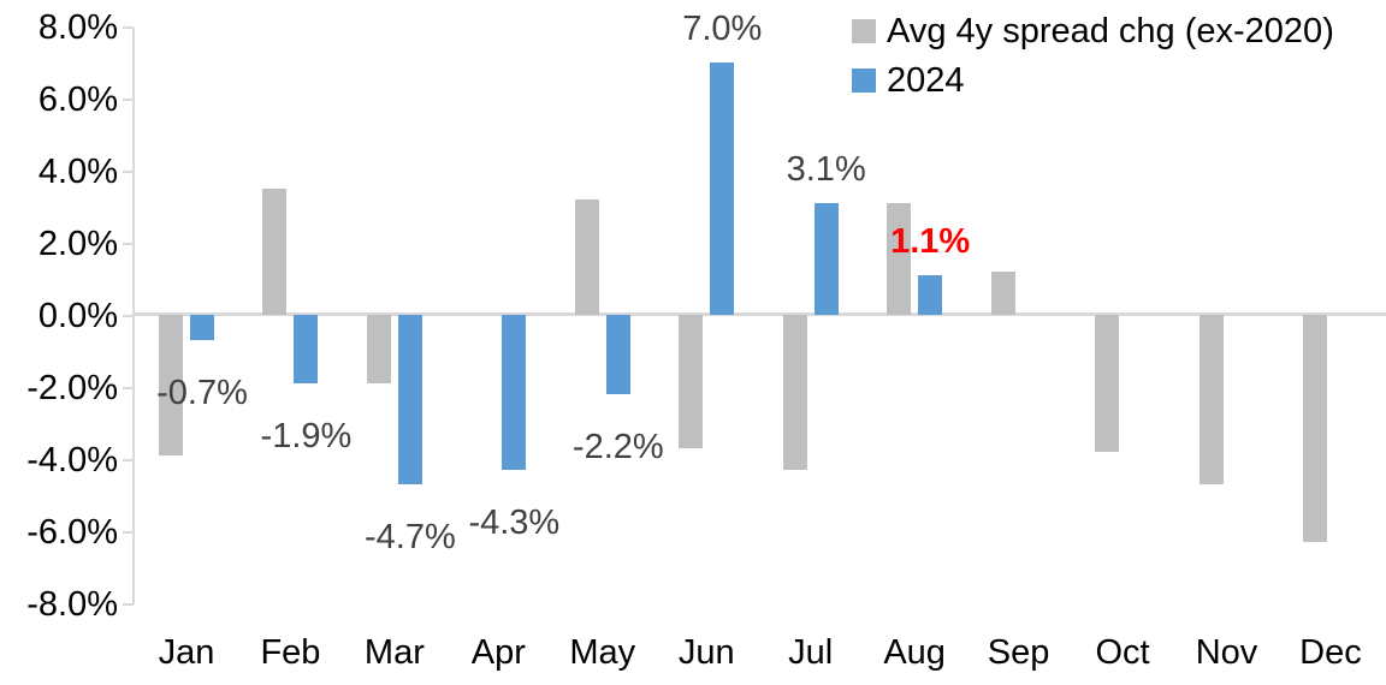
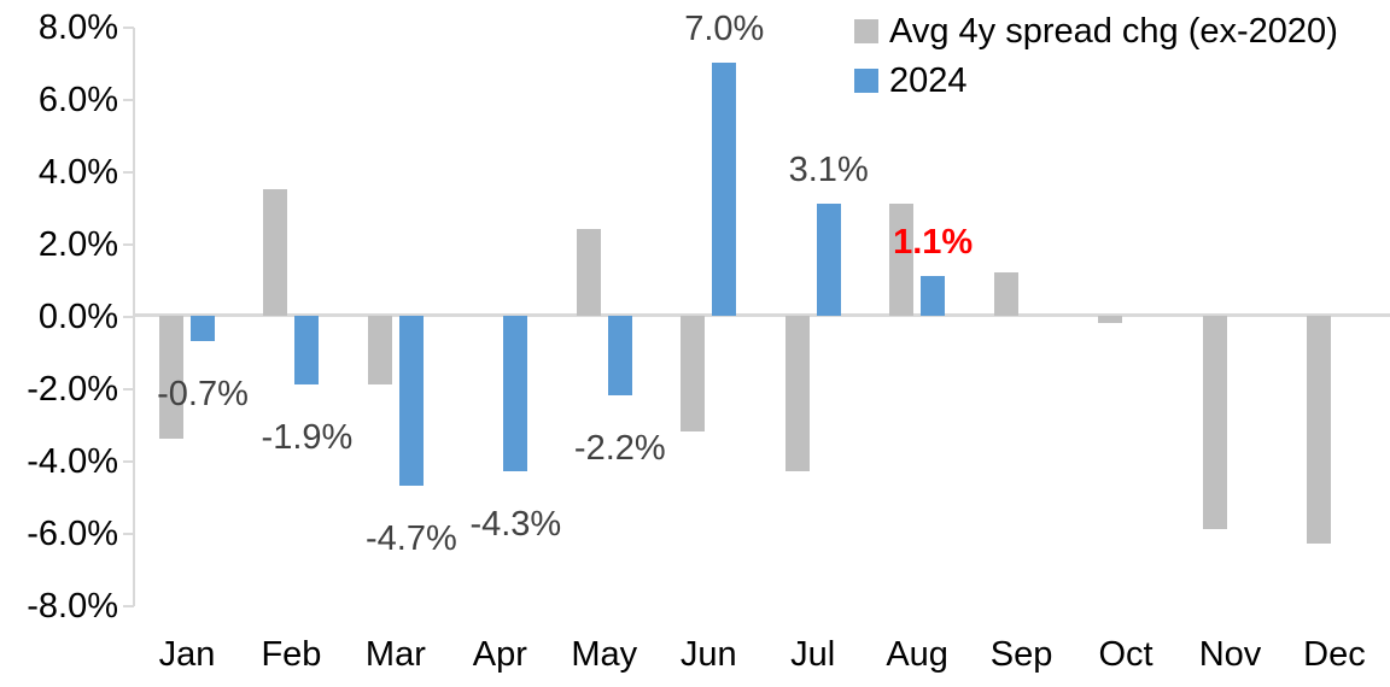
Avg 4y spread chg (ex-2020)/Jan: -3.9% -> -3.4%
Avg 4y spread chg (ex-2020)/May: 3.2% -> 2.4%
Avg 4y spread chg (ex-2020)/Jun: -3.7% -> -3.2%
Avg 4y spread chg (ex-2020)/Oct: -3.8% -> -0.2%
Avg 4y spread chg (ex-2020)/Nov: -4.7% -> -5.9%
